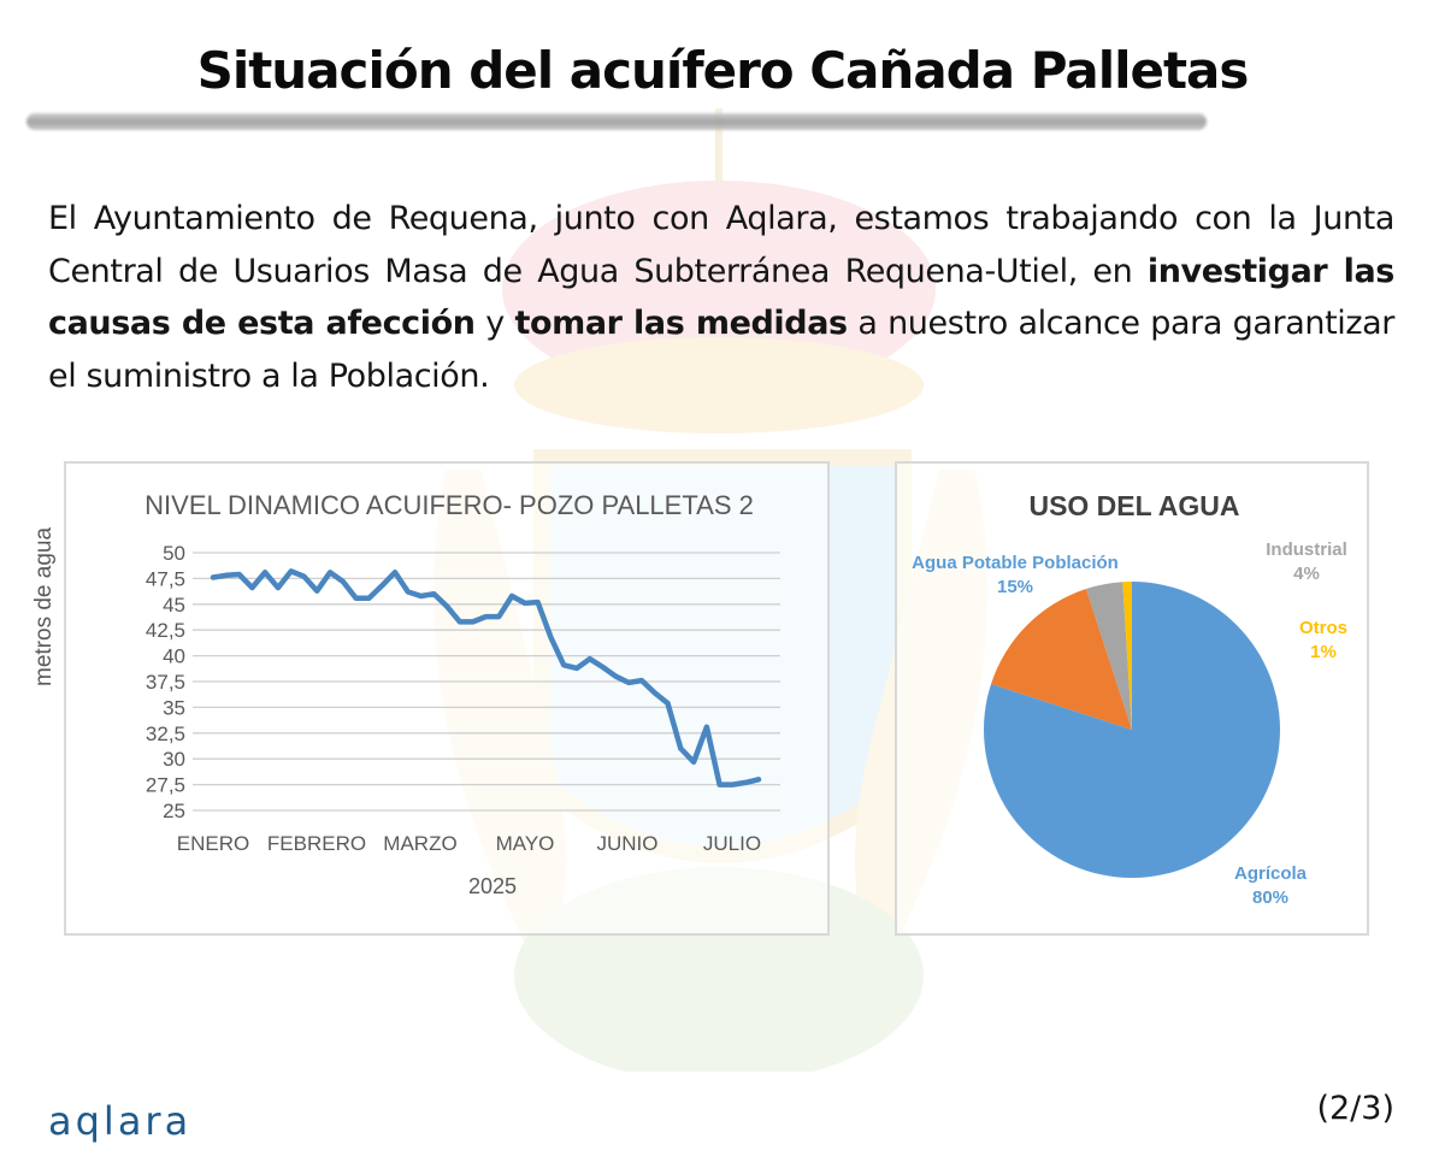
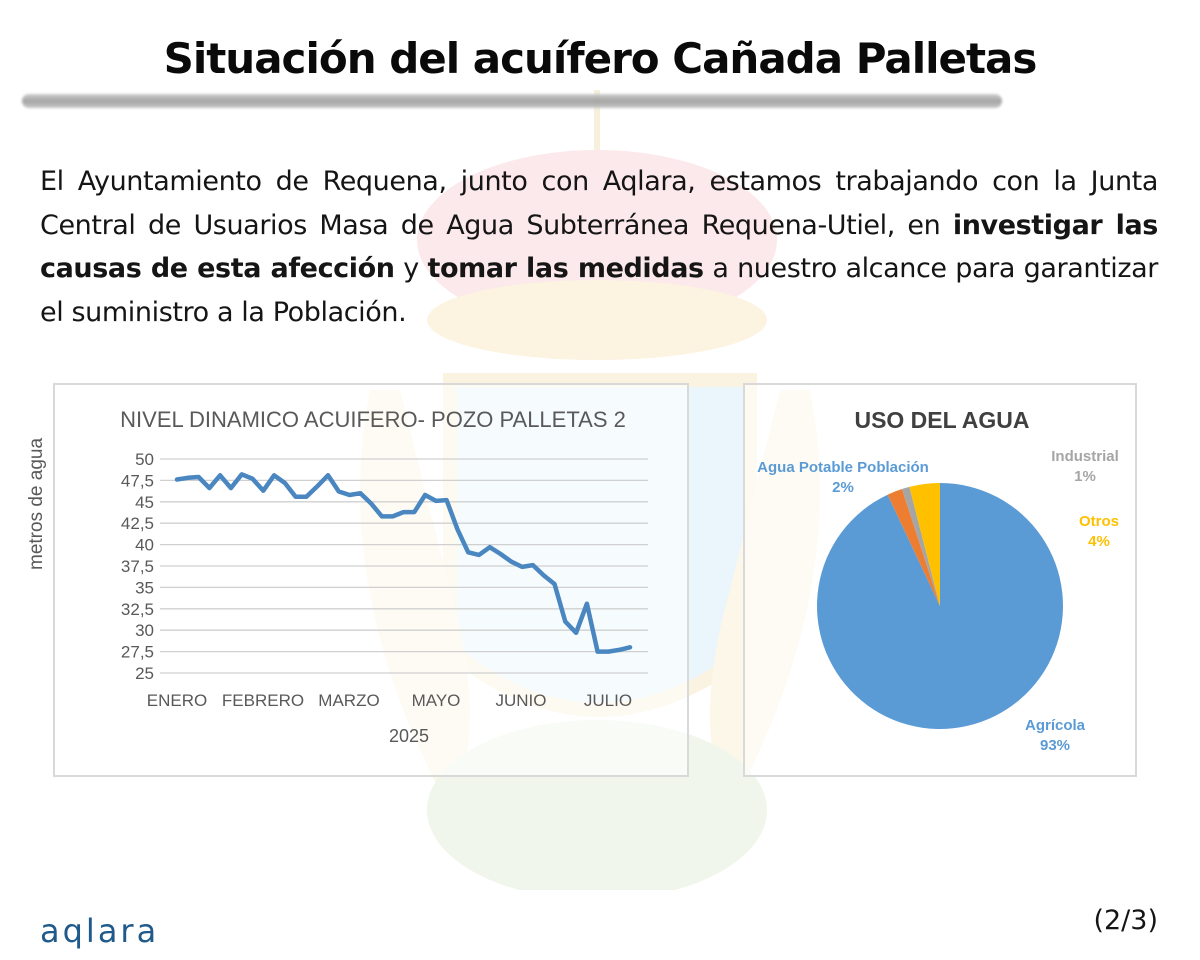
USO DEL AGUA/Agrícola: 80% -> 93%
USO DEL AGUA/Agua Potable Población: 15% -> 2%
USO DEL AGUA/Industrial: 4% -> 1%
USO DEL AGUA/Otros: 1% -> 4%
